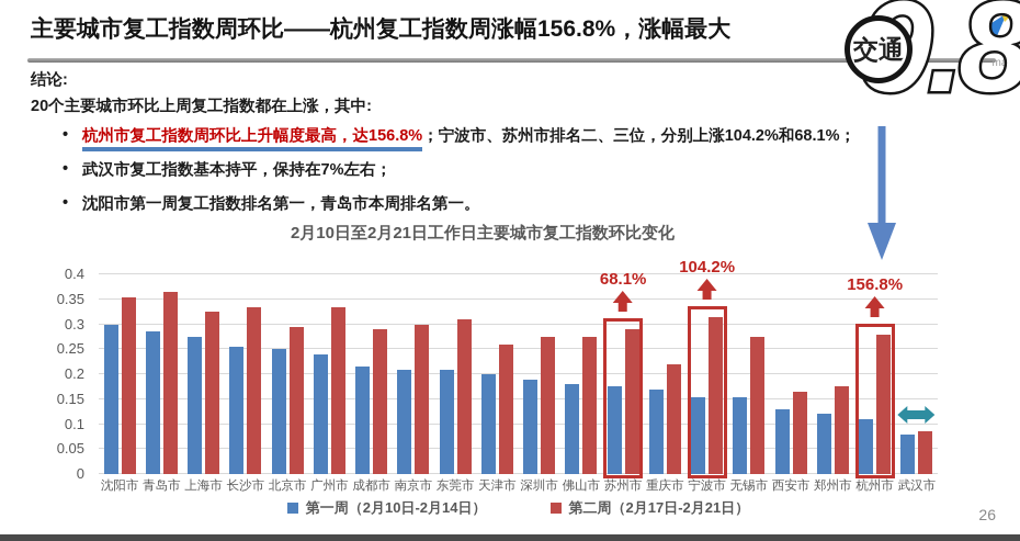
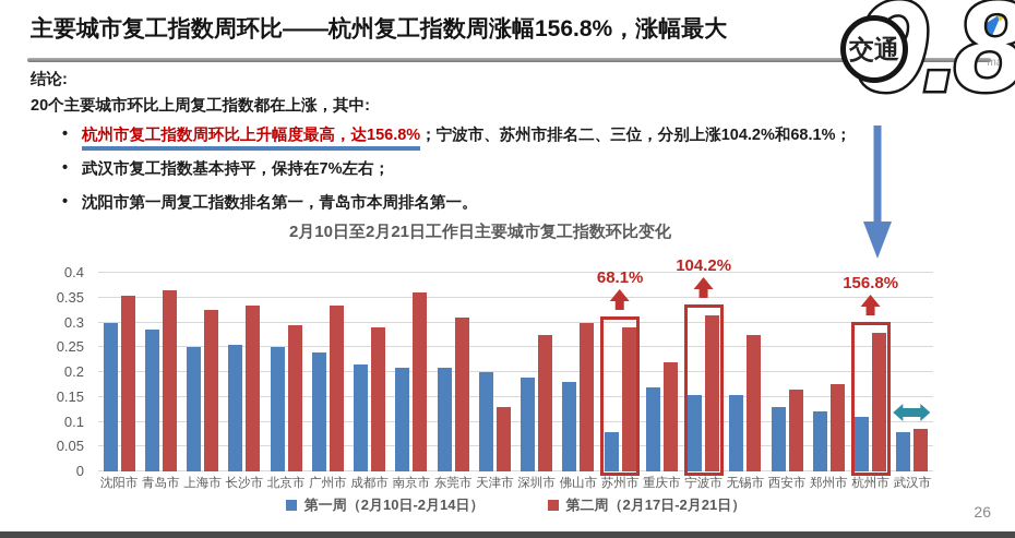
第一周（2月10日-2月14日）/上海市: 0.28 -> 0.25
第二周（2月17日-2月21日）/南京市: 0.30 -> 0.36
第二周（2月17日-2月21日）/天津市: 0.26 -> 0.13
第二周（2月17日-2月21日）/佛山市: 0.28 -> 0.30
第一周（2月10日-2月14日）/苏州市: 0.17 -> 0.08
